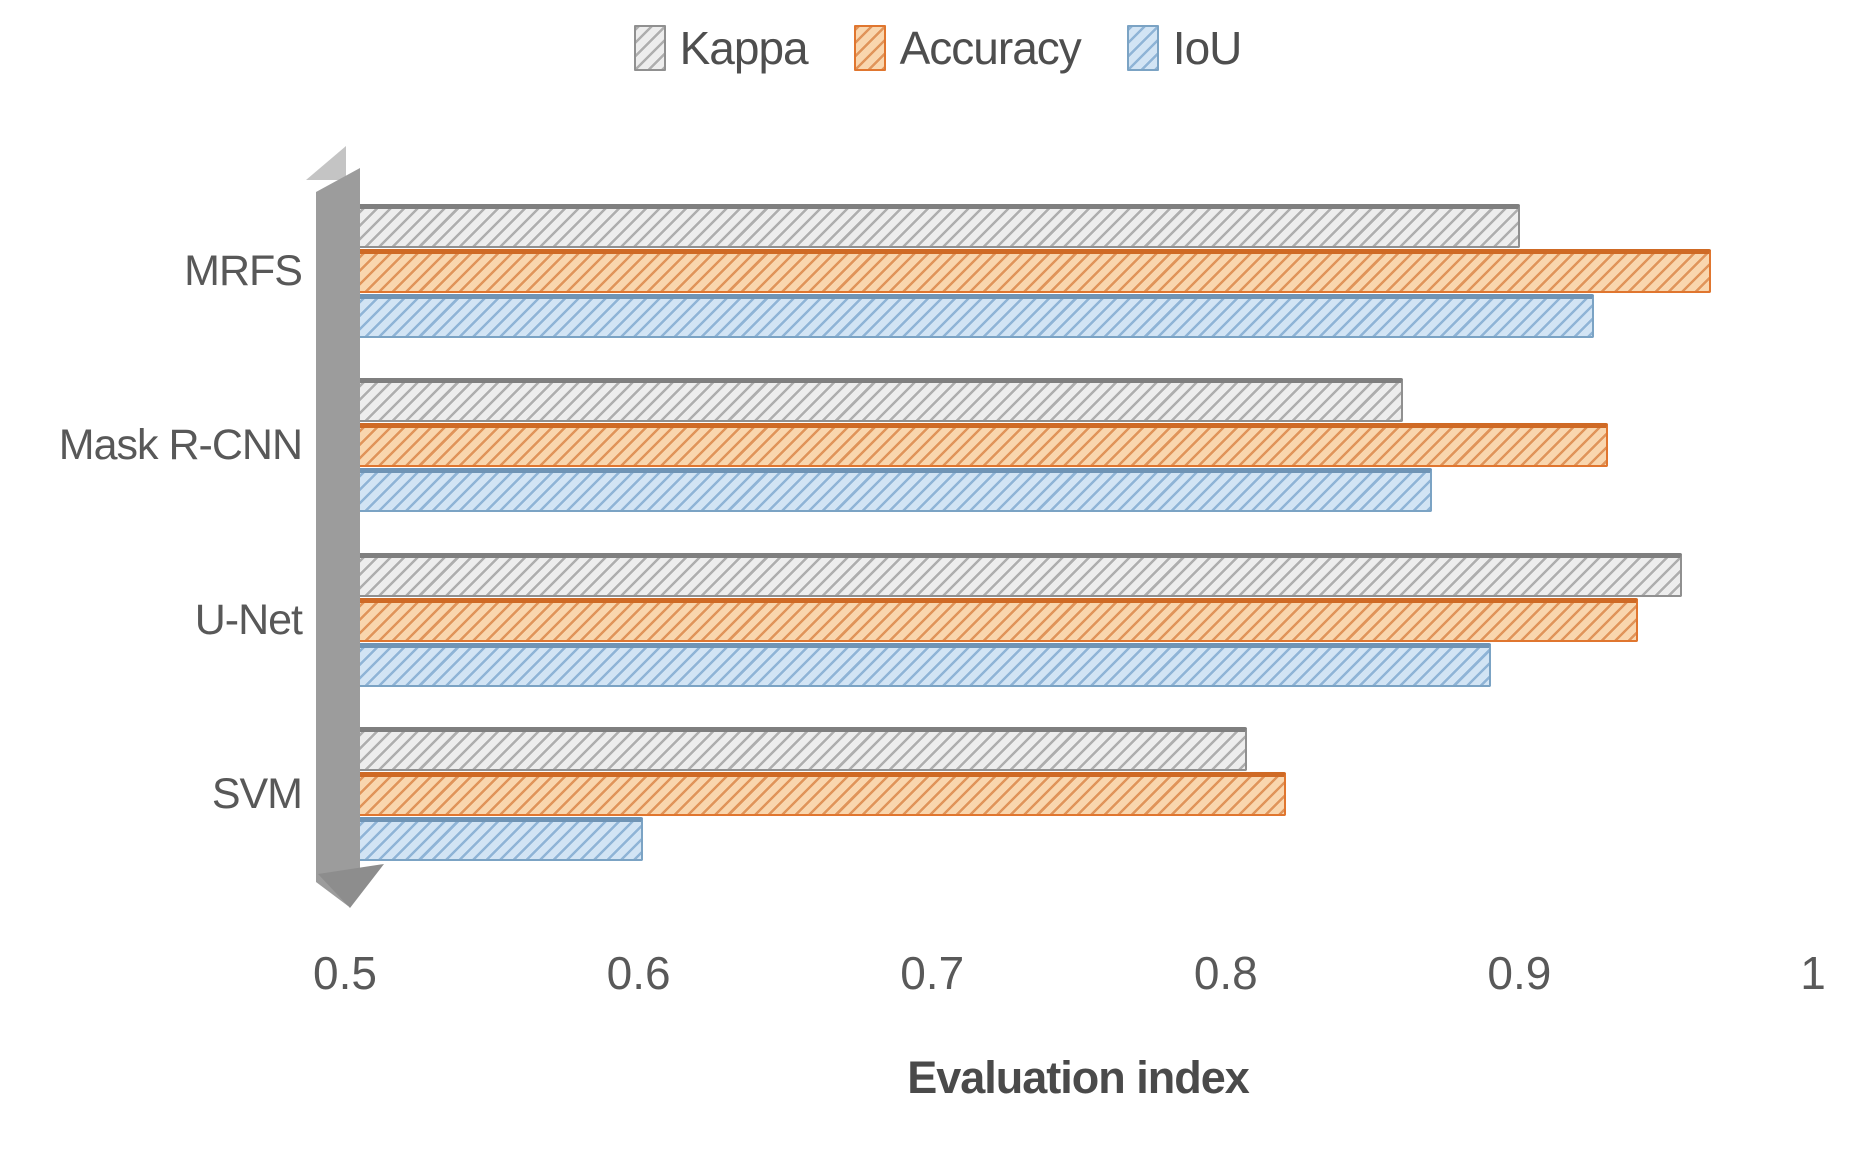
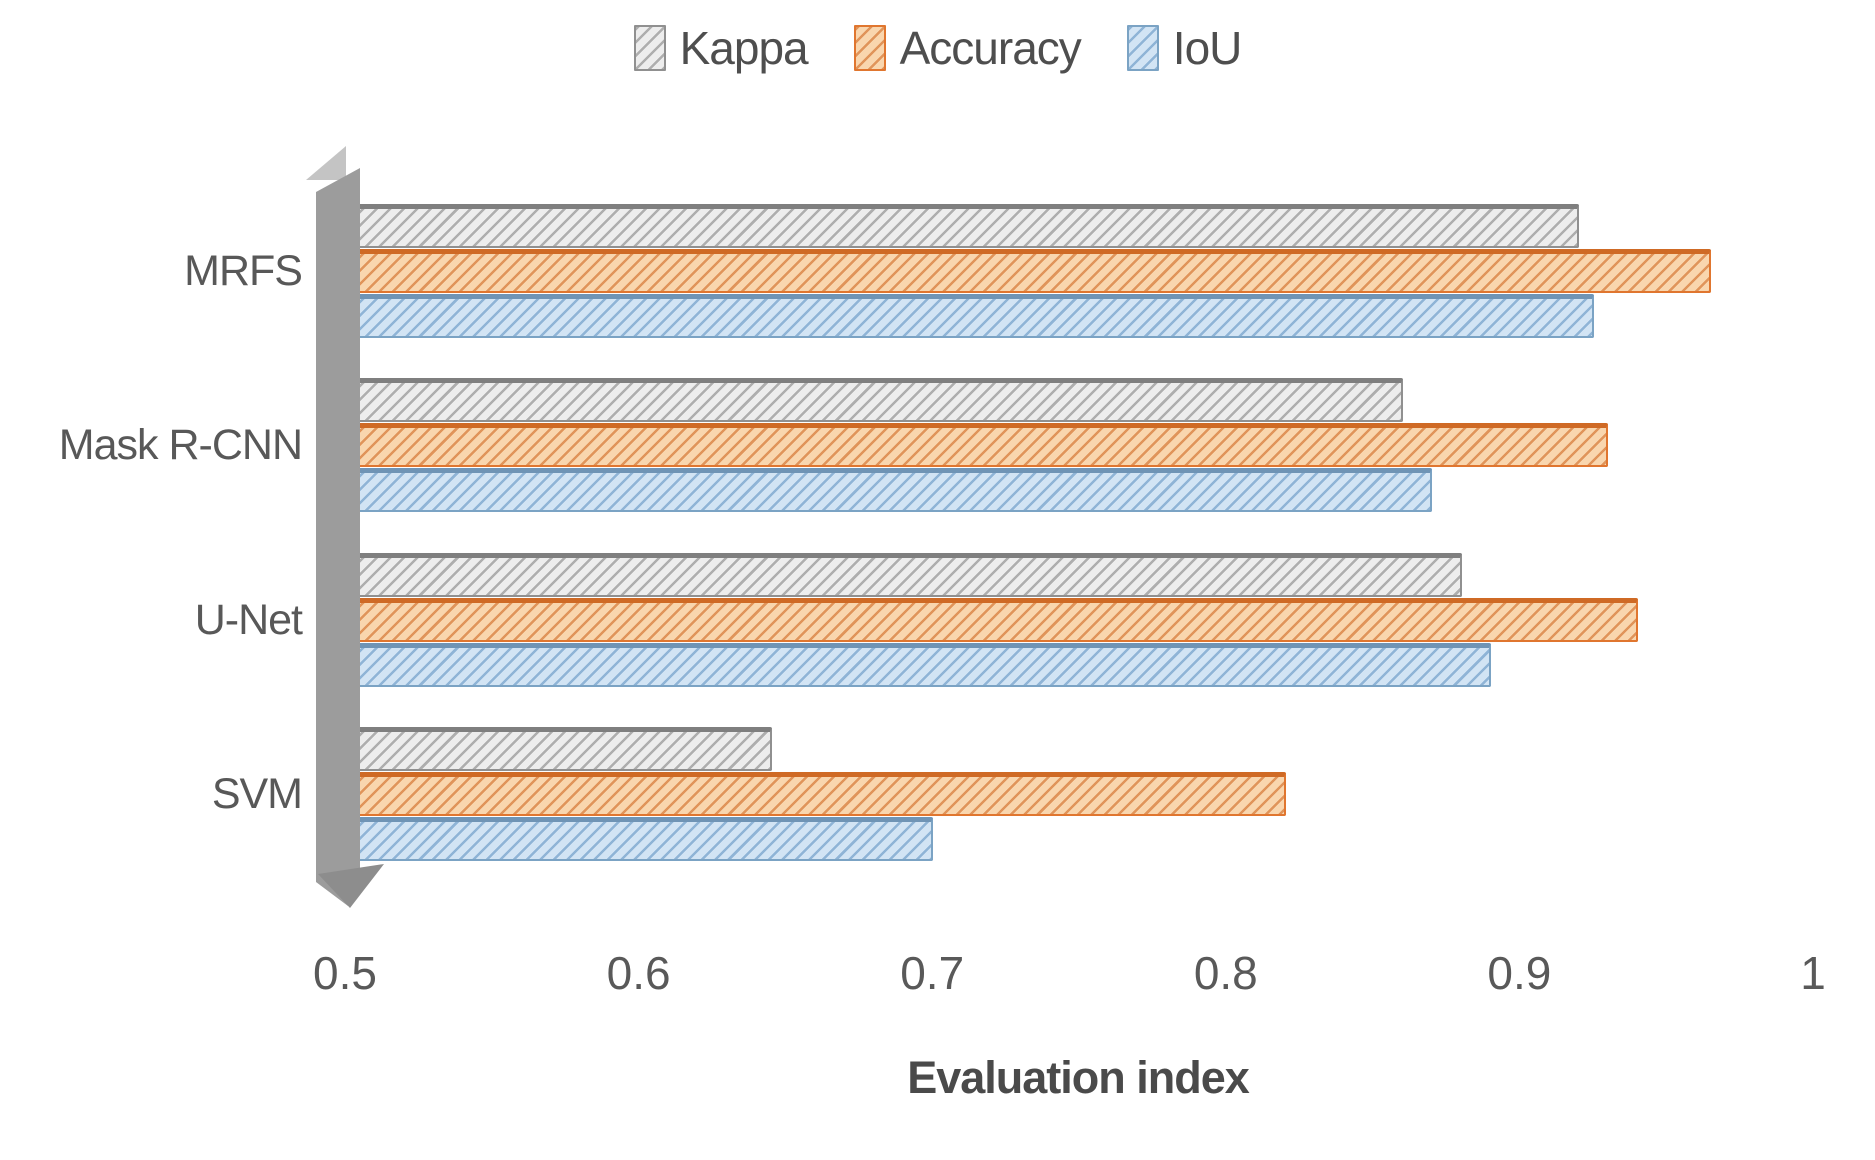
Kappa/MRFS: 0.900 -> 0.920
Kappa/U-Net: 0.955 -> 0.880
Kappa/SVM: 0.807 -> 0.645
IoU/SVM: 0.601 -> 0.700
